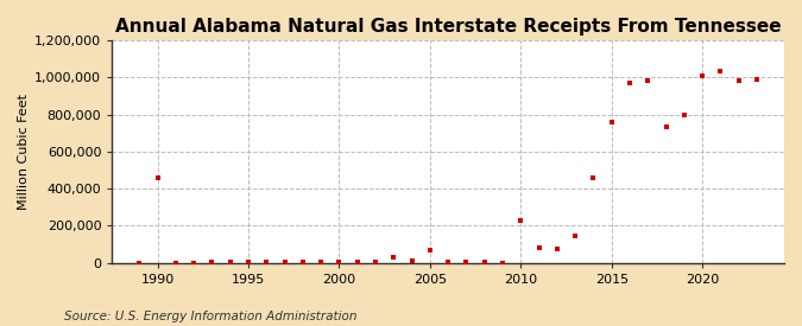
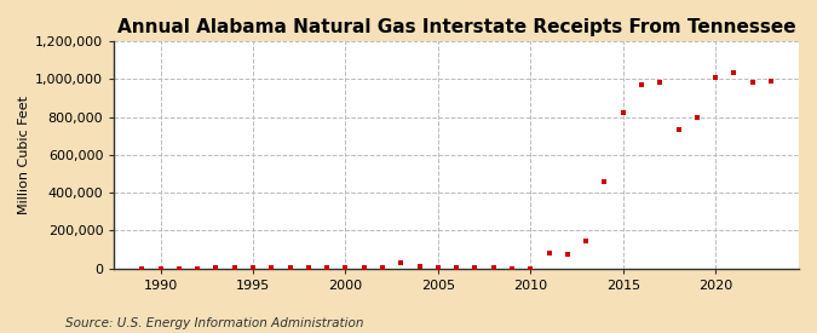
1990: 460,000 -> 0
2005: 70,000 -> 10,000
2010: 230,000 -> 0
2015: 760,000 -> 820,000
